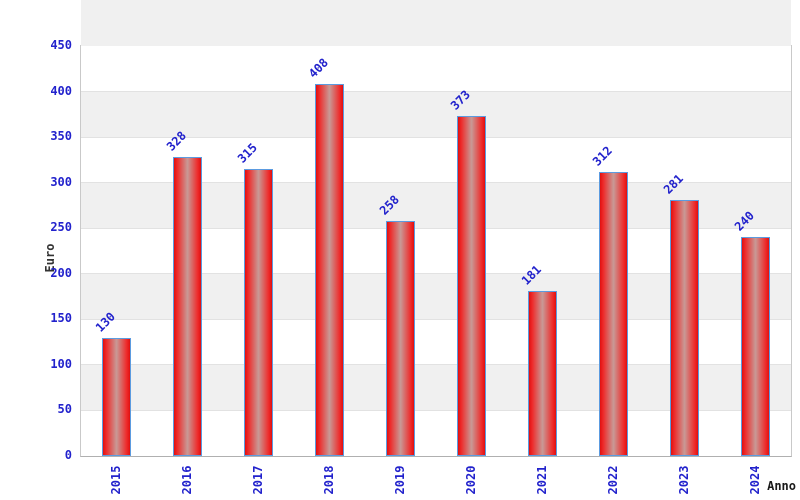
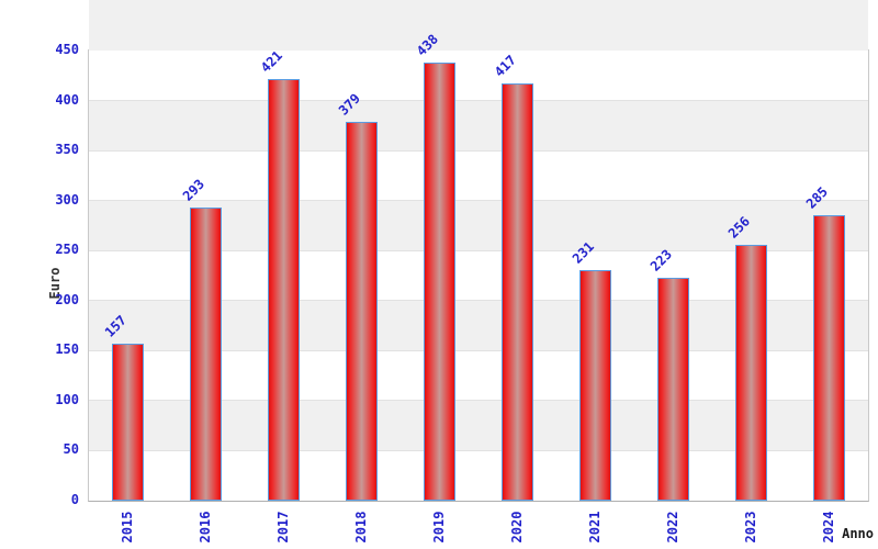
2015: 130 -> 157
2016: 328 -> 293
2017: 315 -> 421
2018: 408 -> 379
2019: 258 -> 438
2020: 373 -> 417
2021: 181 -> 231
2022: 312 -> 223
2023: 281 -> 256
2024: 240 -> 285
